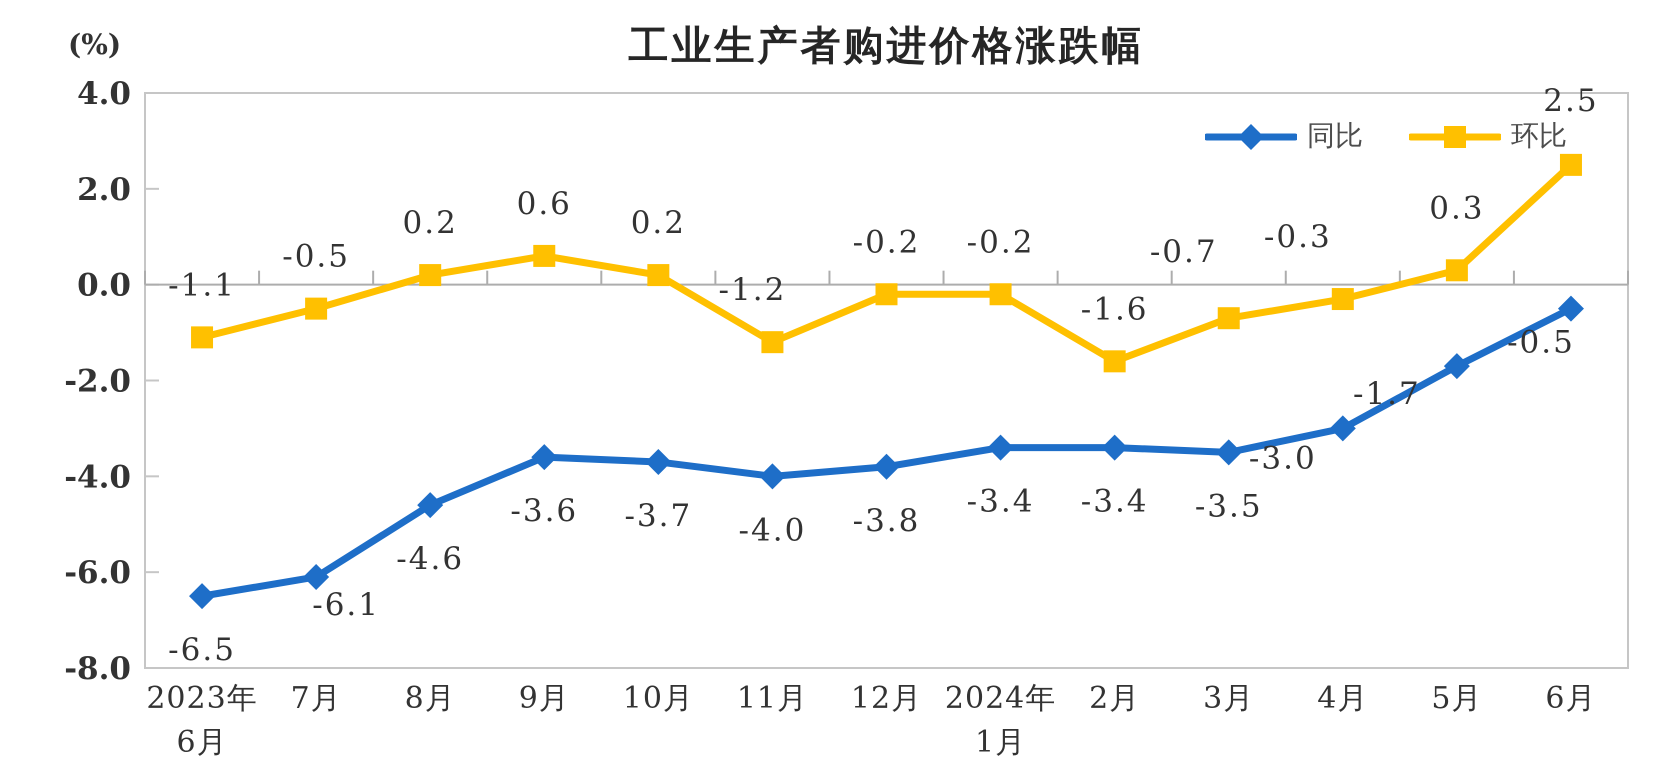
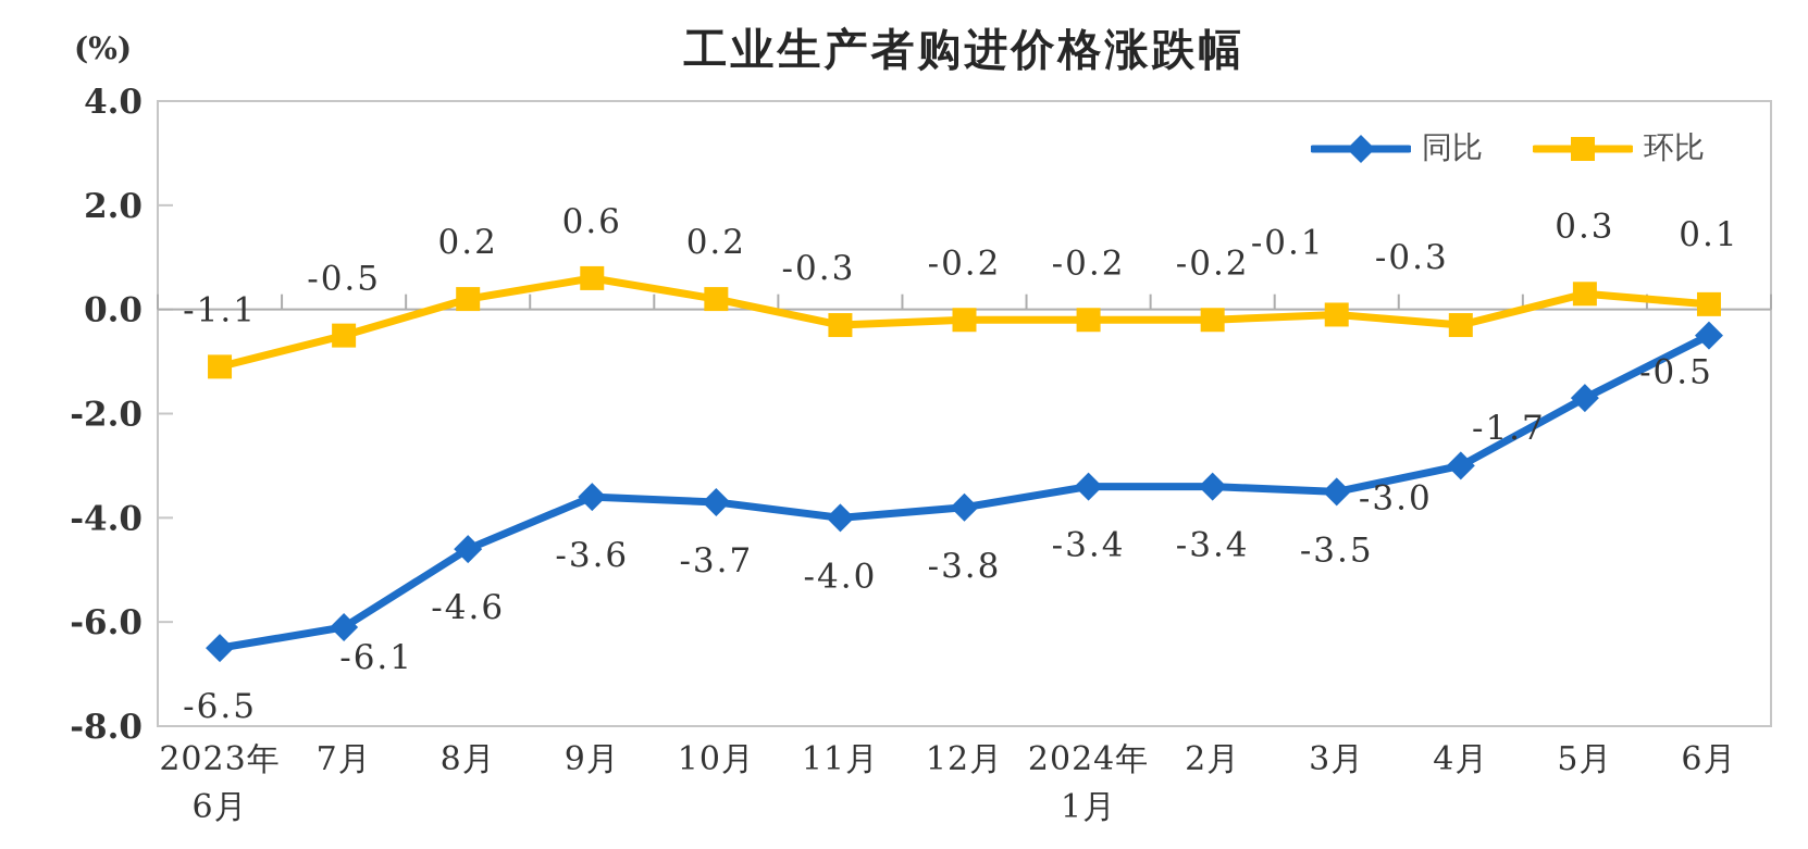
环比/11月: -1.2 -> -0.3
环比/2月: -1.6 -> -0.2
环比/3月: -0.7 -> -0.1
环比/6月: 2.5 -> 0.1
